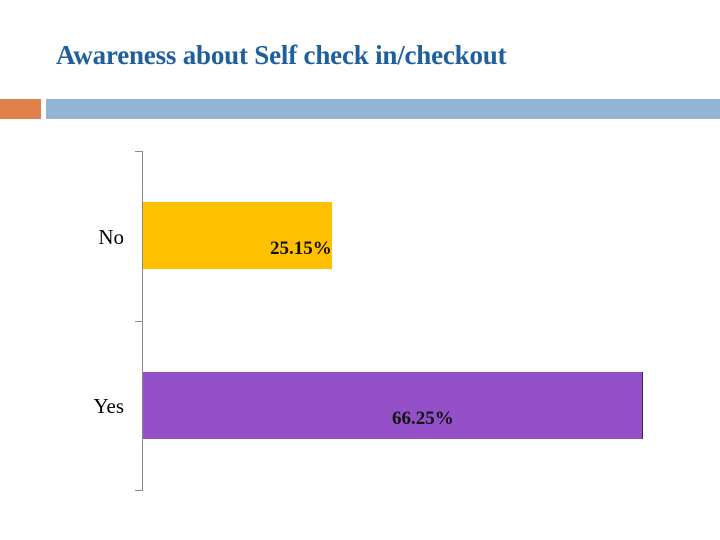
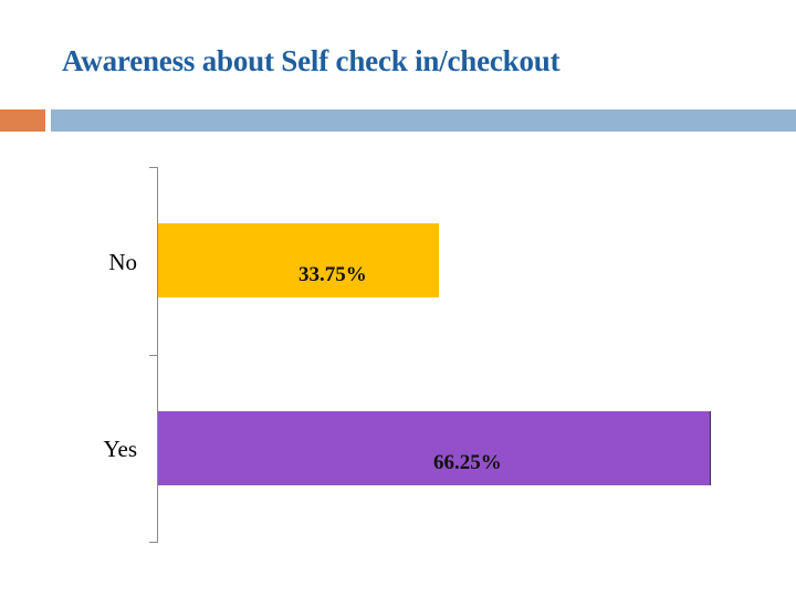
No: 25.15% -> 33.75%
